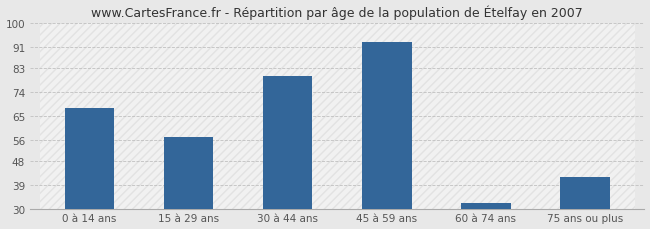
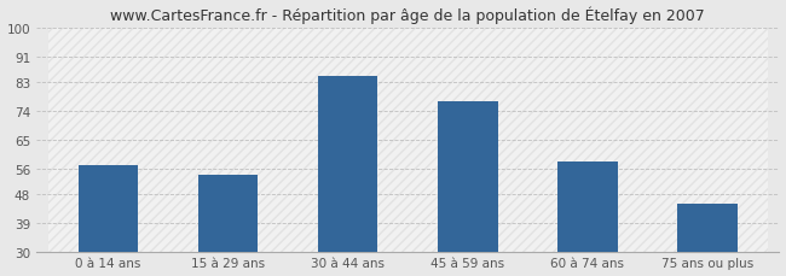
0 à 14 ans: 68 -> 57
15 à 29 ans: 57 -> 54
30 à 44 ans: 80 -> 85
45 à 59 ans: 93 -> 77
60 à 74 ans: 32 -> 58
75 ans ou plus: 42 -> 45
